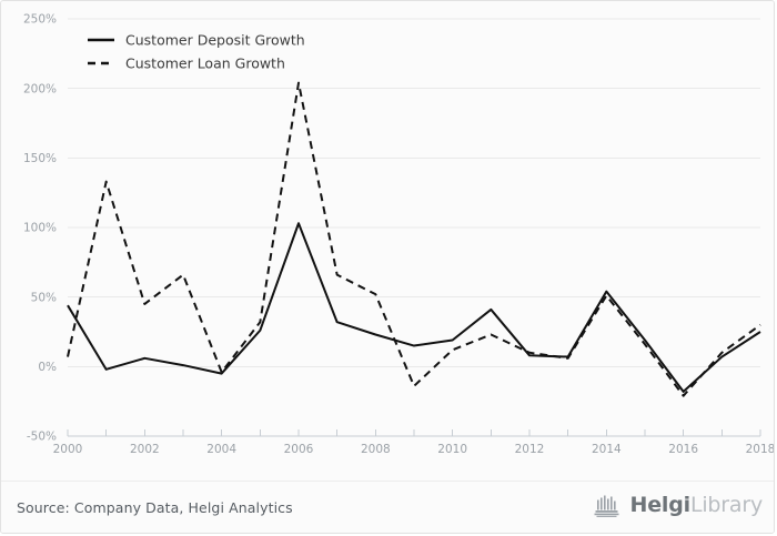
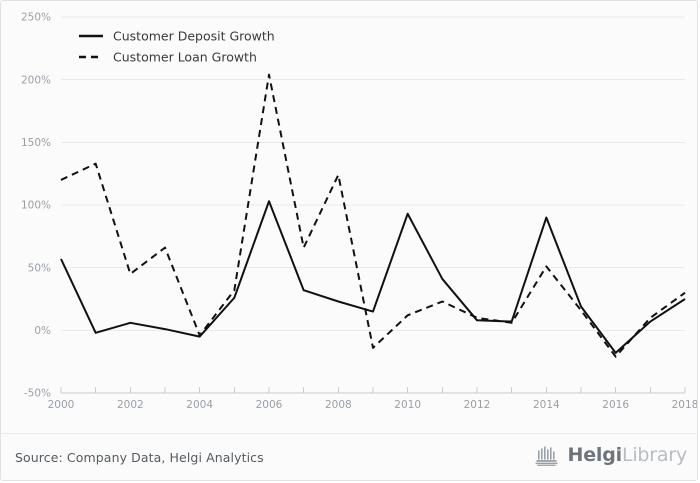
Customer Deposit Growth/2000: 44% -> 57%
Customer Loan Growth/2000: 7% -> 120%
Customer Loan Growth/2008: 52% -> 124%
Customer Deposit Growth/2010: 19% -> 93%
Customer Deposit Growth/2014: 54% -> 90%
